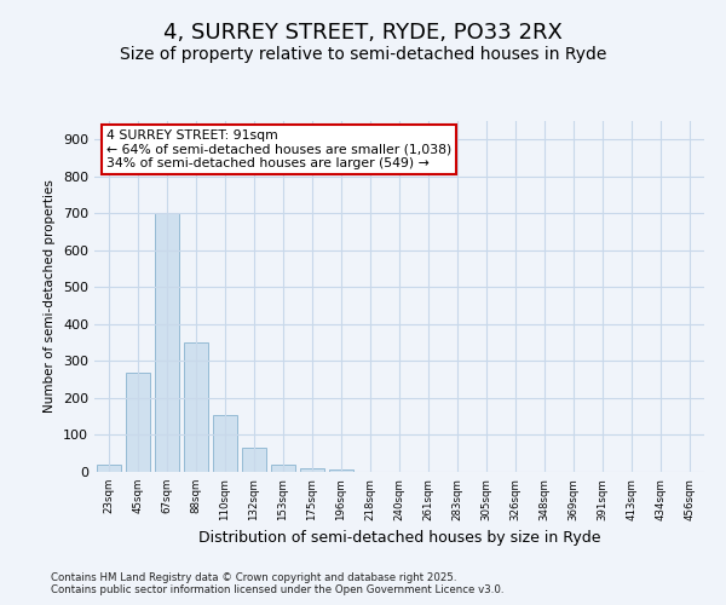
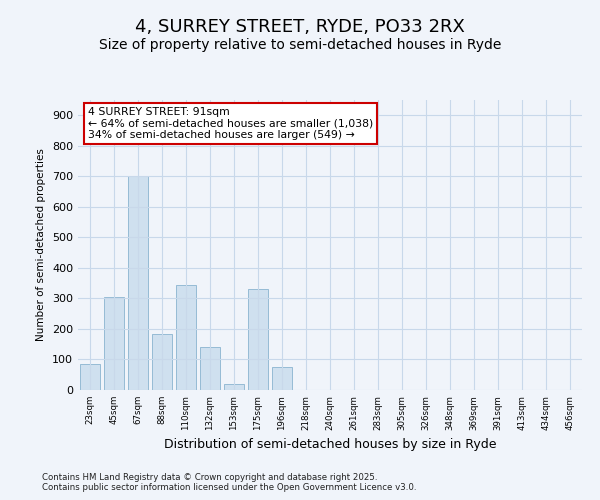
23sqm: 20 -> 85
45sqm: 270 -> 305
88sqm: 350 -> 185
110sqm: 155 -> 345
132sqm: 65 -> 140
175sqm: 10 -> 330
196sqm: 8 -> 75
